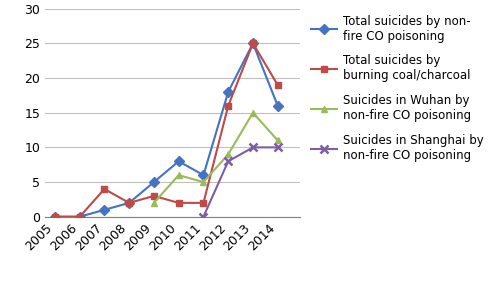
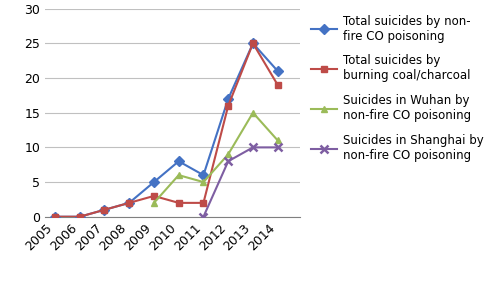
Total suicides by burning coal/charcoal/2007: 4 -> 1
Total suicides by non- fire CO poisoning/2012: 18 -> 17
Total suicides by non- fire CO poisoning/2014: 16 -> 21
